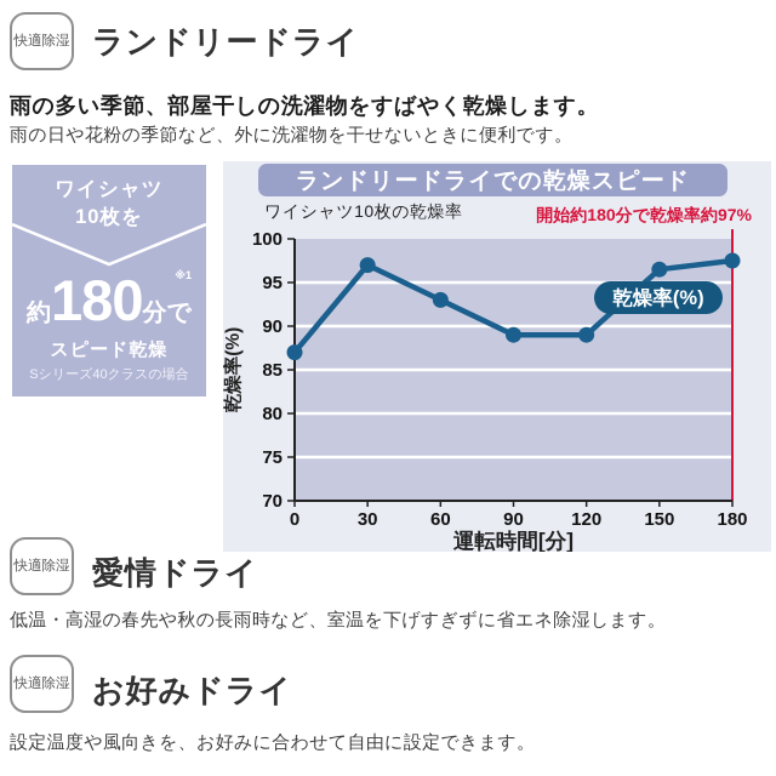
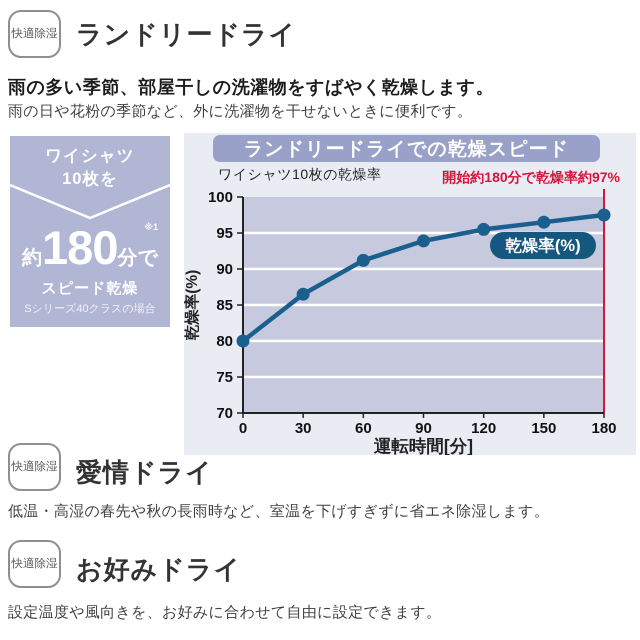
0: 87 -> 80
30: 97 -> 86
60: 93 -> 91
90: 89 -> 94
120: 89 -> 96
